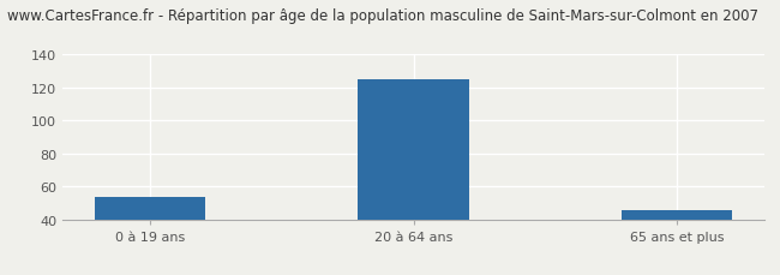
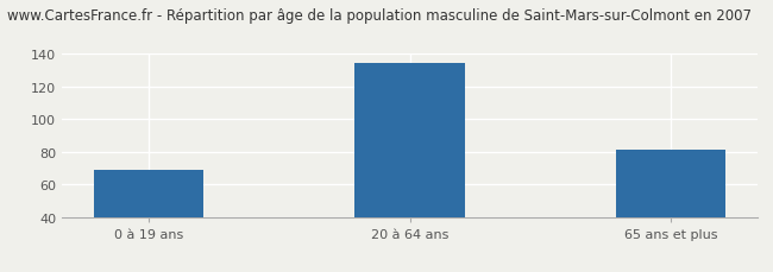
0 à 19 ans: 54 -> 69
20 à 64 ans: 125 -> 134
65 ans et plus: 46 -> 81
